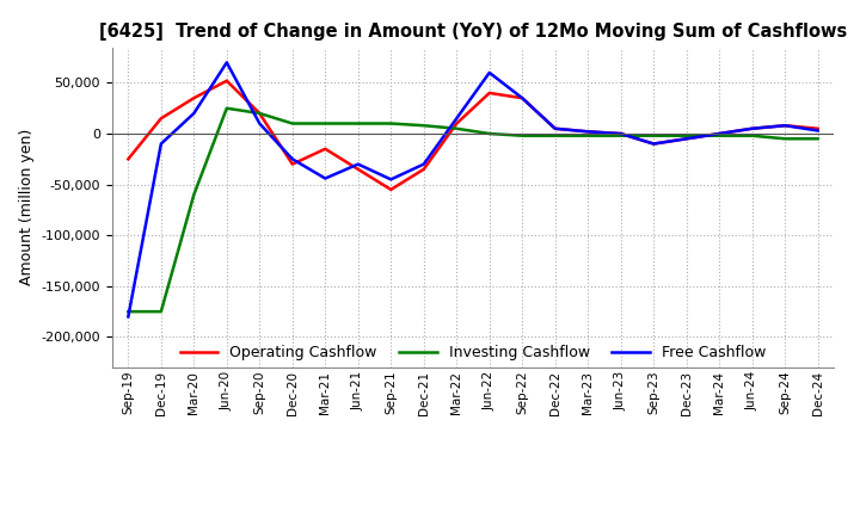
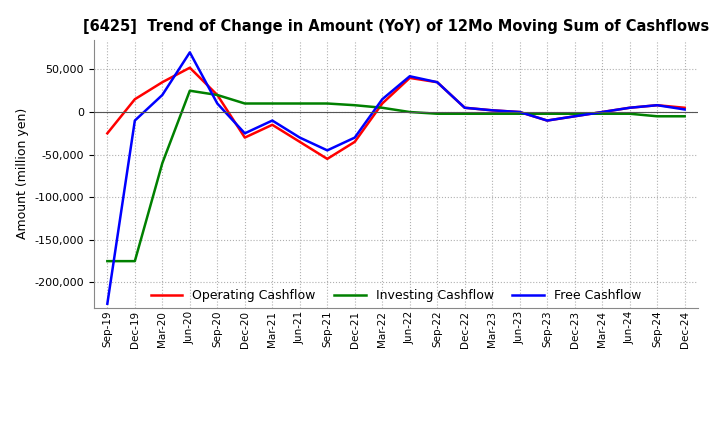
Free Cashflow/Sep-19: -180,000 -> -225,000
Free Cashflow/Mar-21: -44,000 -> -10,000
Free Cashflow/Jun-22: 60,000 -> 42,000
